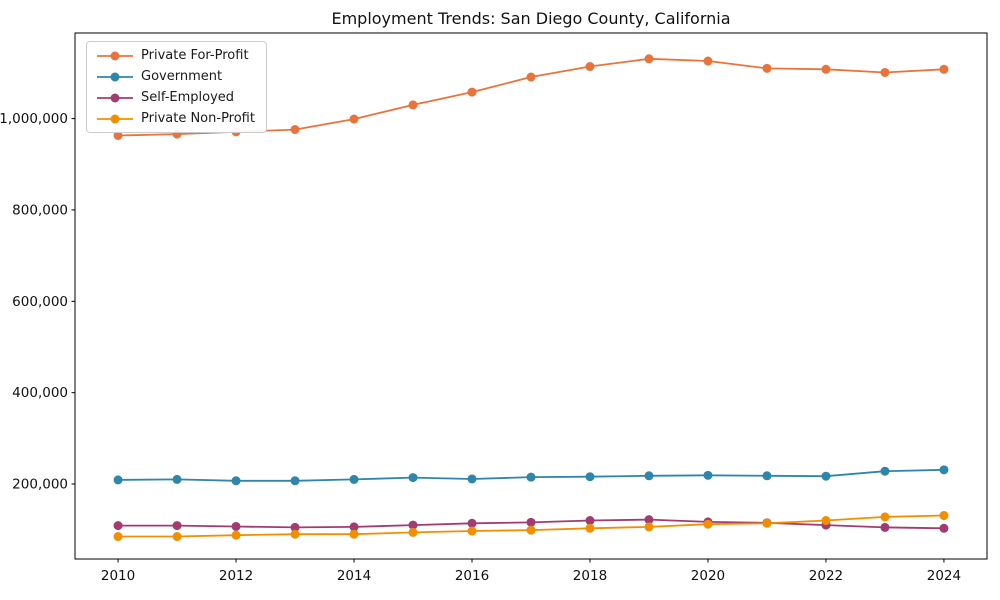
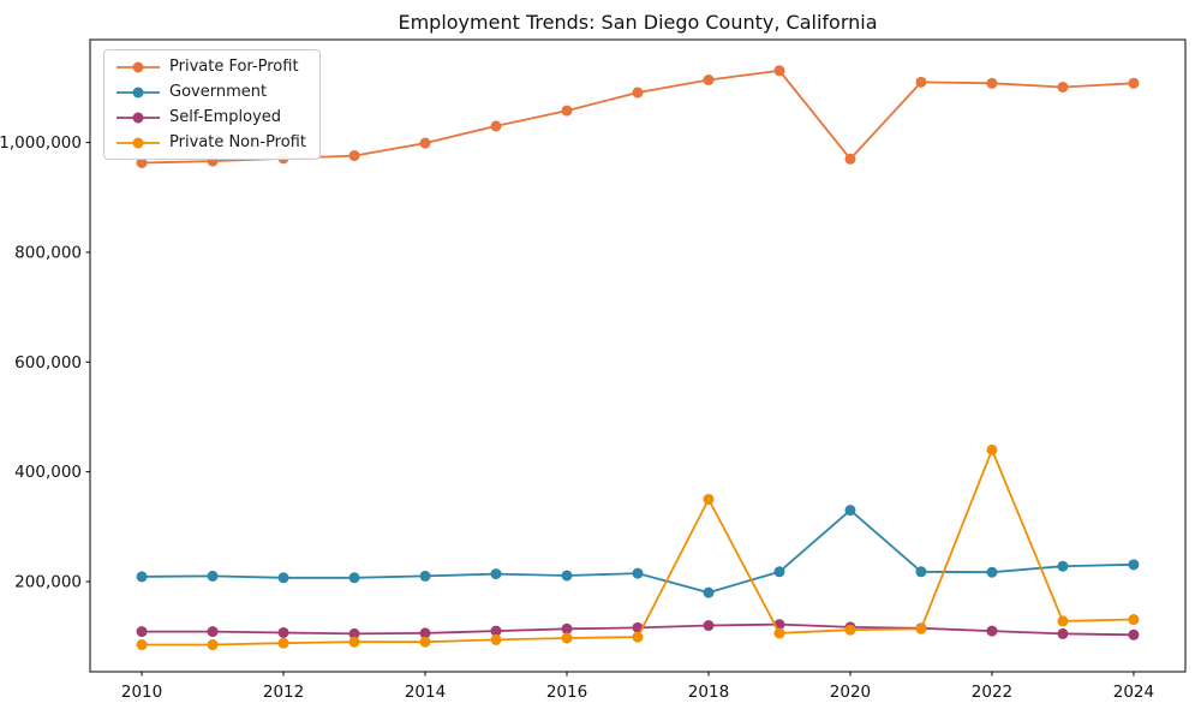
Government/2018: 220000 -> 180000
Private Non-Profit/2018: 100000 -> 350000
Private For-Profit/2020: 1130000 -> 970000
Government/2020: 220000 -> 330000
Private Non-Profit/2022: 120000 -> 440000
